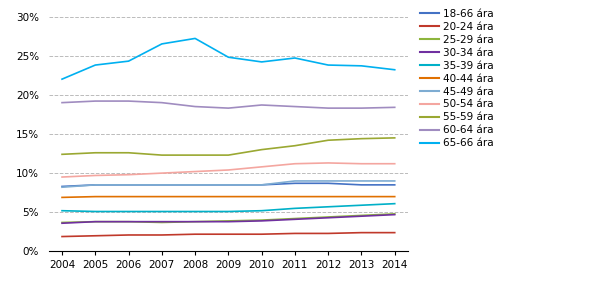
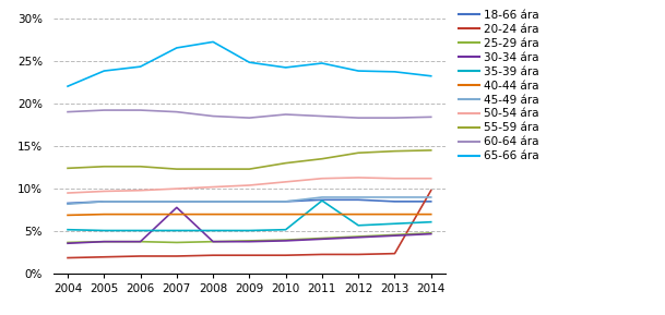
30-34 ára/2007: 3.8% -> 7.8%
35-39 ára/2011: 5.5% -> 8.6%
20-24 ára/2014: 2.4% -> 9.8%
